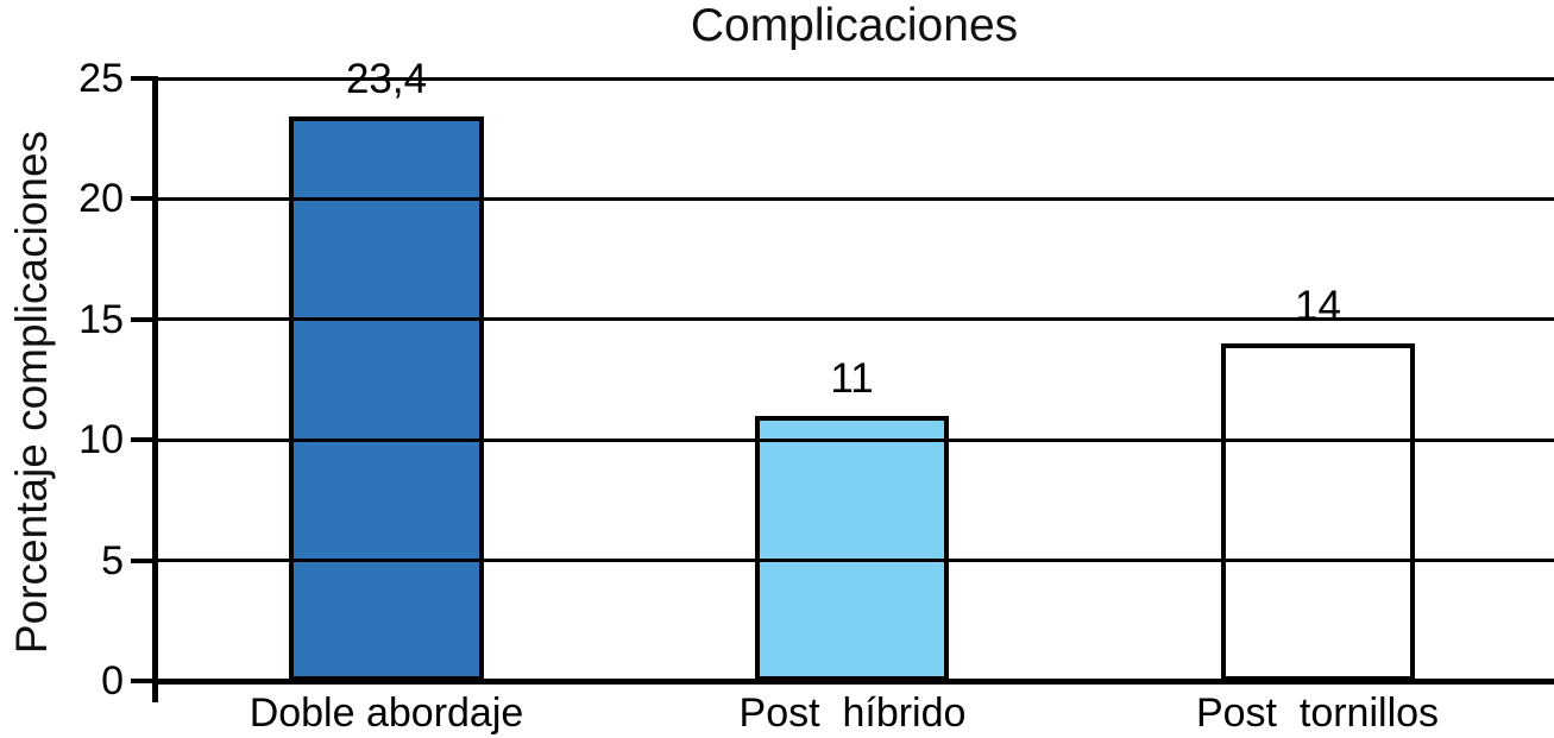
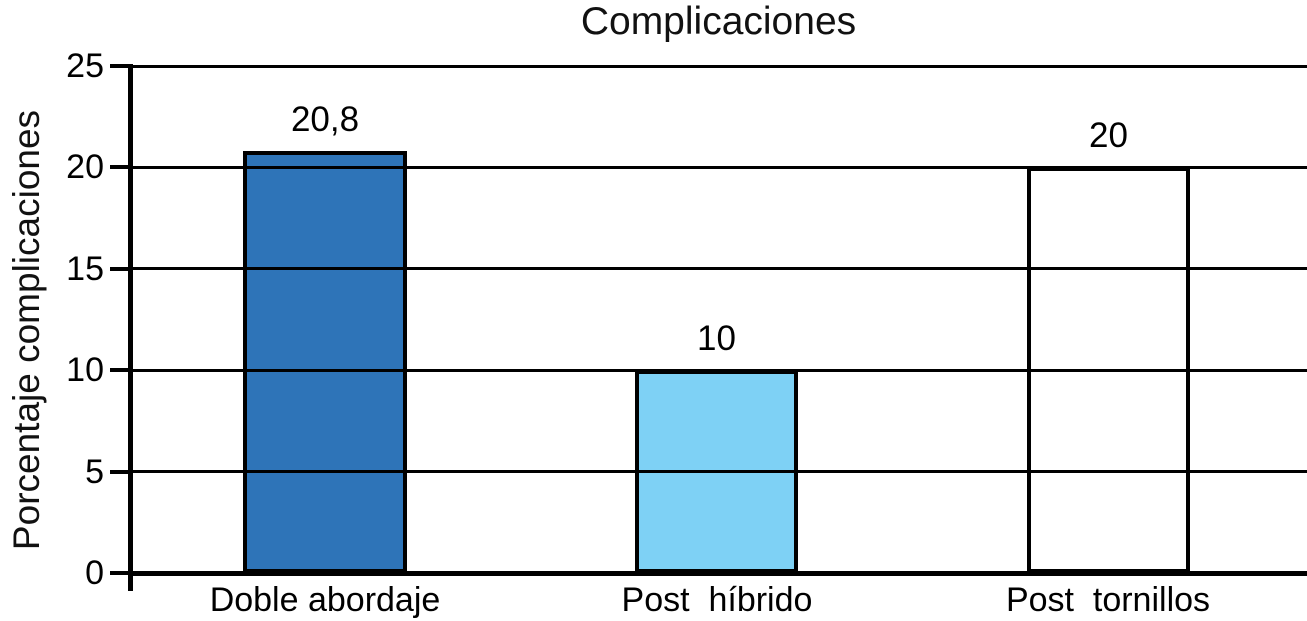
Doble abordaje: 23,4 -> 20,8
Post híbrido: 11 -> 10
Post tornillos: 14 -> 20
